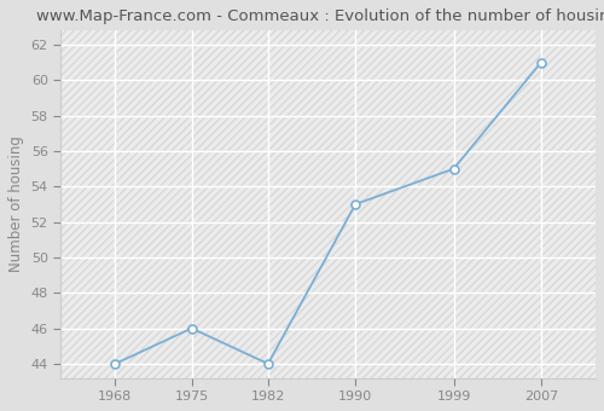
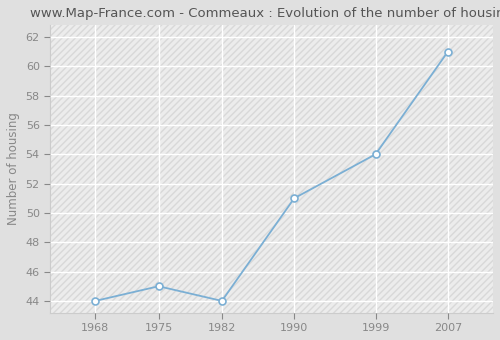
1975: 46 -> 45
1990: 53 -> 51
1999: 55 -> 54
